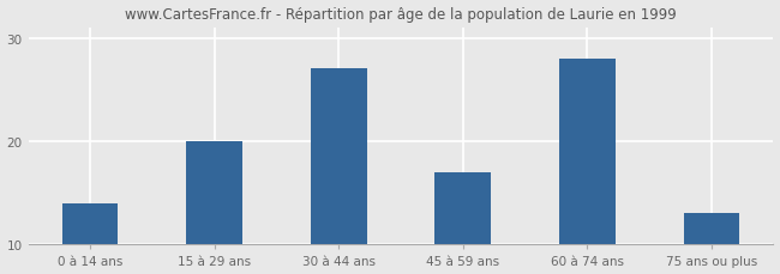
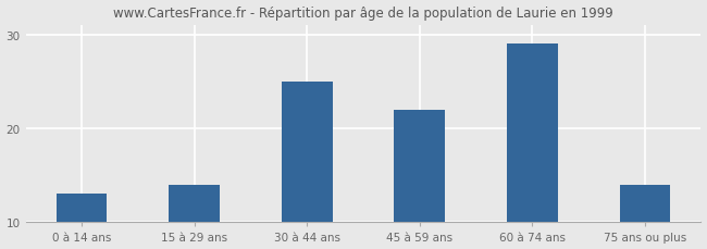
0 à 14 ans: 14 -> 13
15 à 29 ans: 20 -> 14
30 à 44 ans: 27 -> 25
45 à 59 ans: 17 -> 22
60 à 74 ans: 28 -> 29
75 ans ou plus: 13 -> 14
